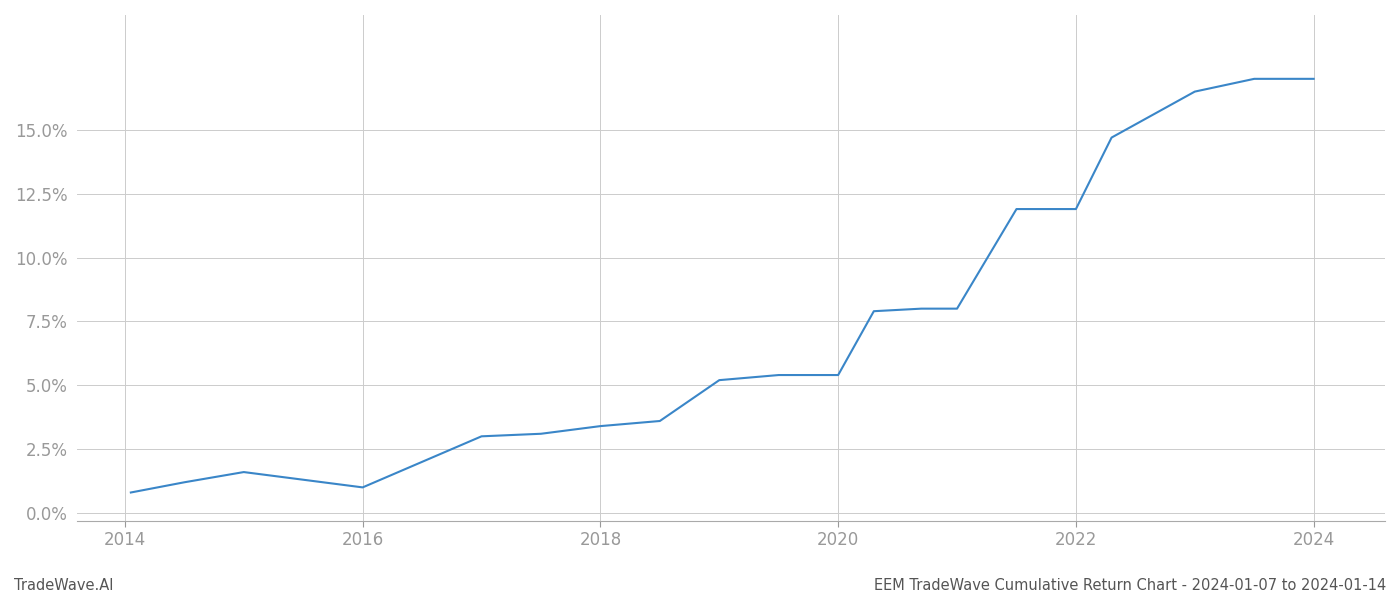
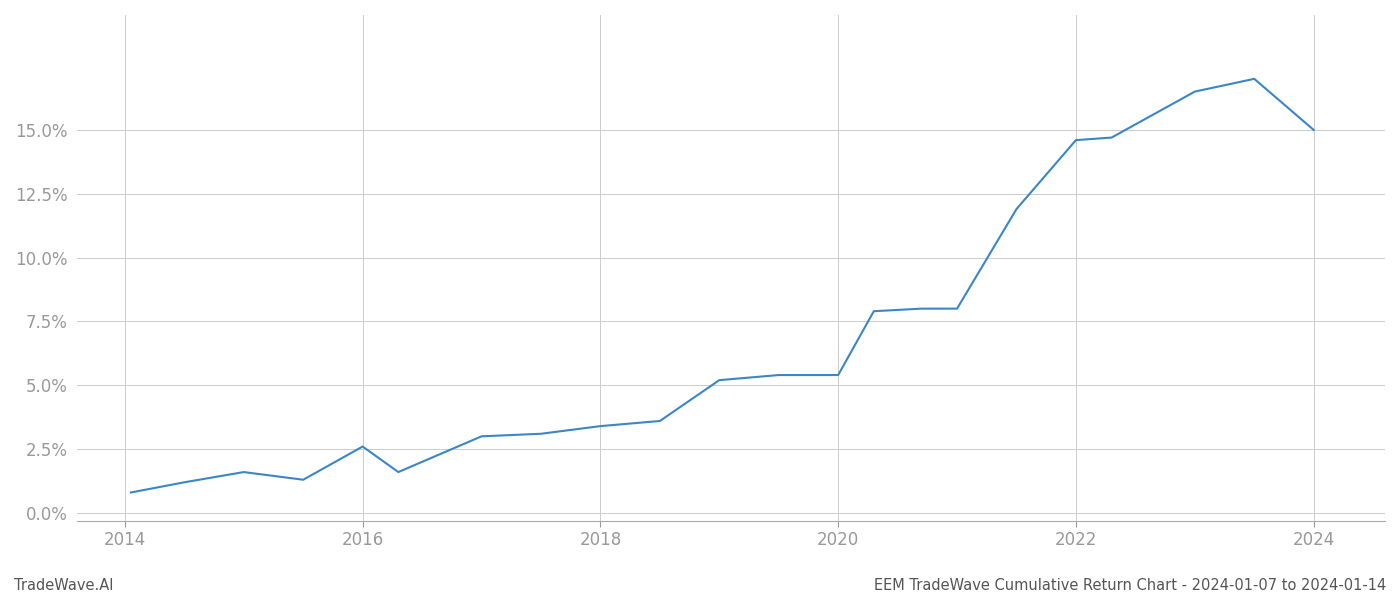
2016: 1.0% -> 2.6%
2022: 11.9% -> 14.6%
2024: 17.0% -> 15.0%
